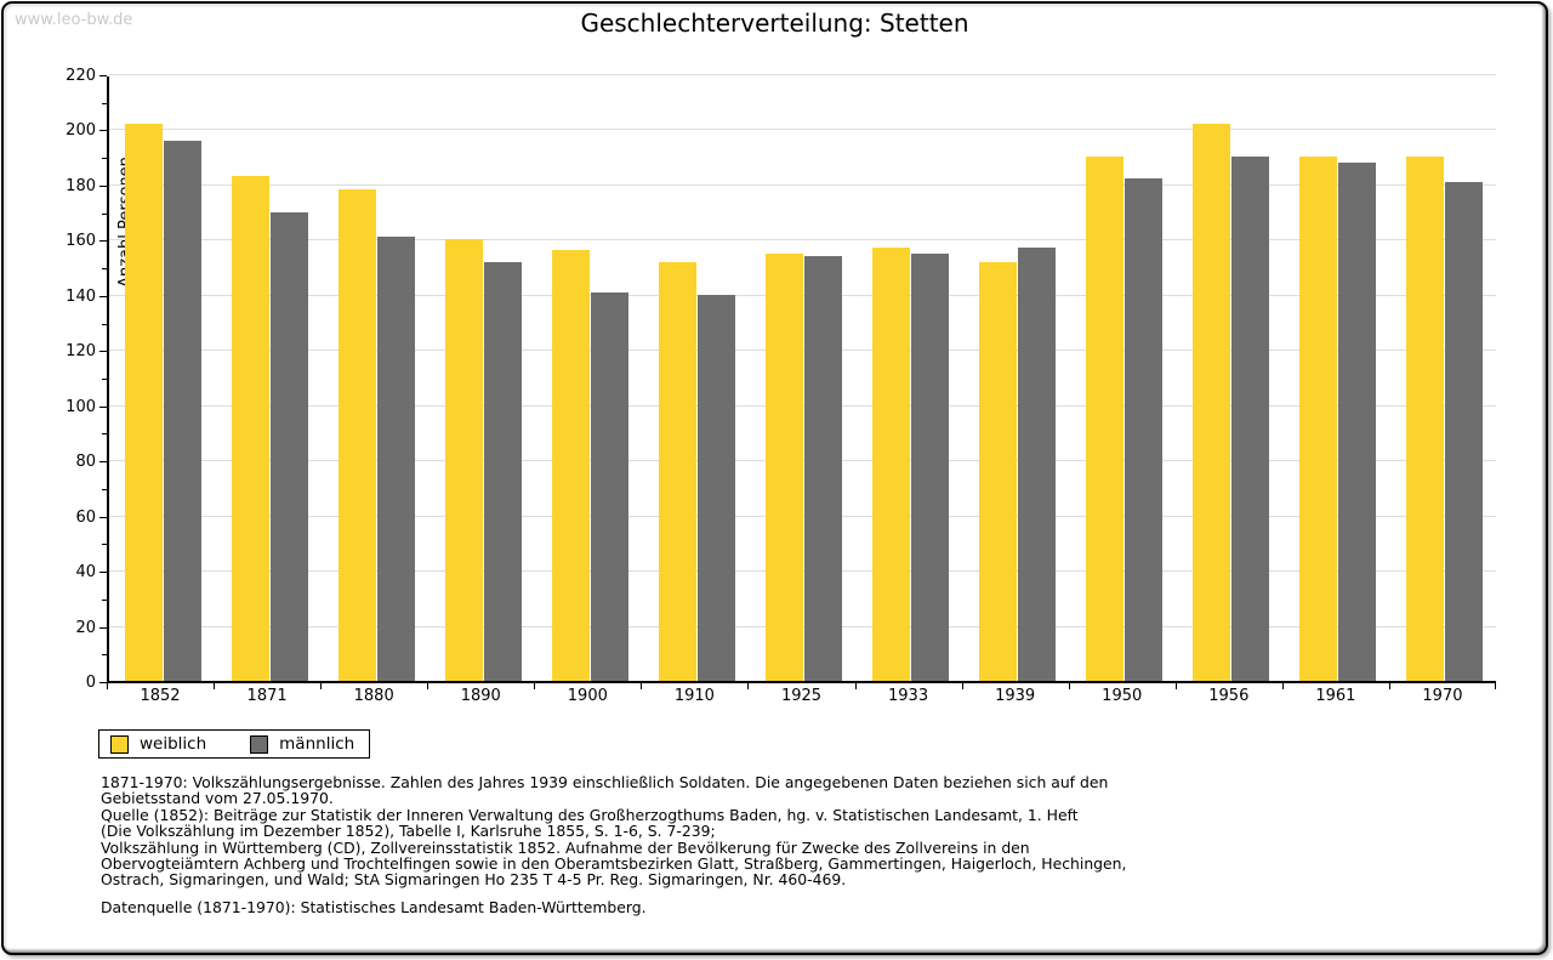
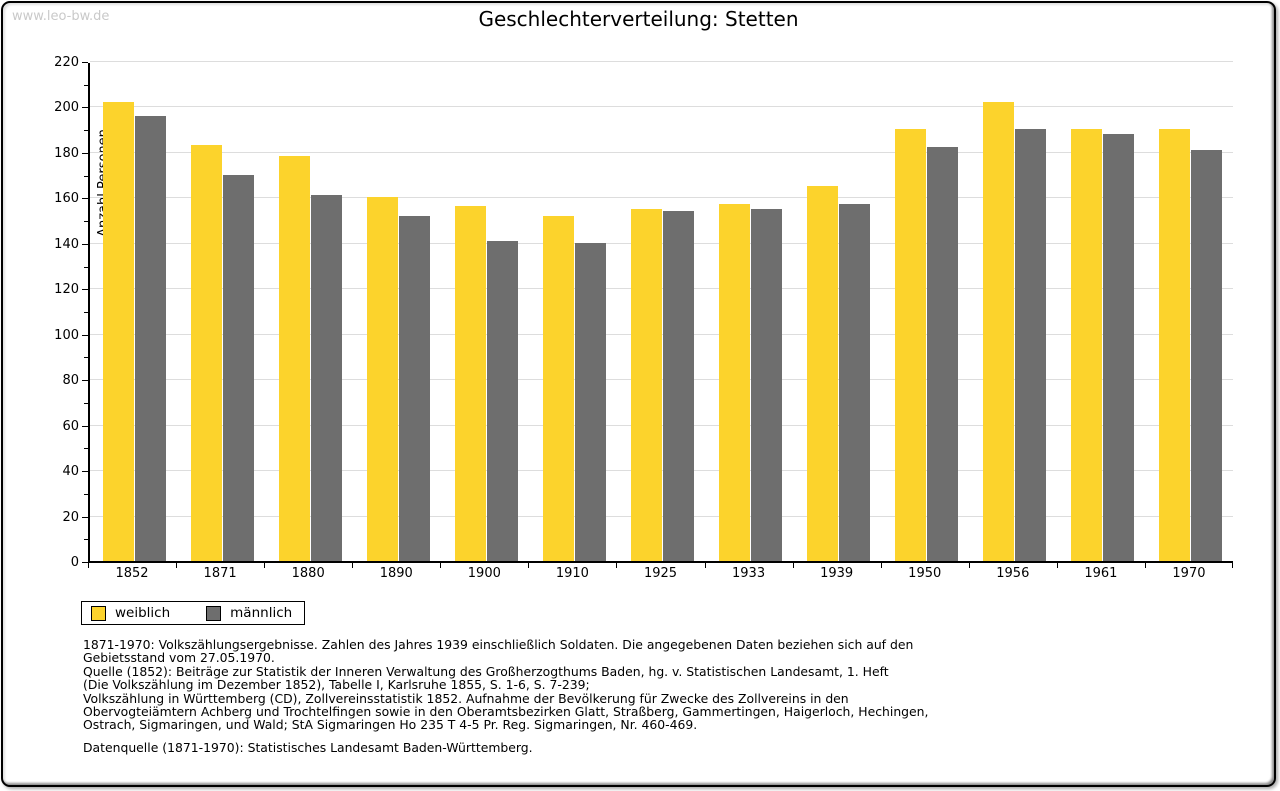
weiblich/1939: 152 -> 165
